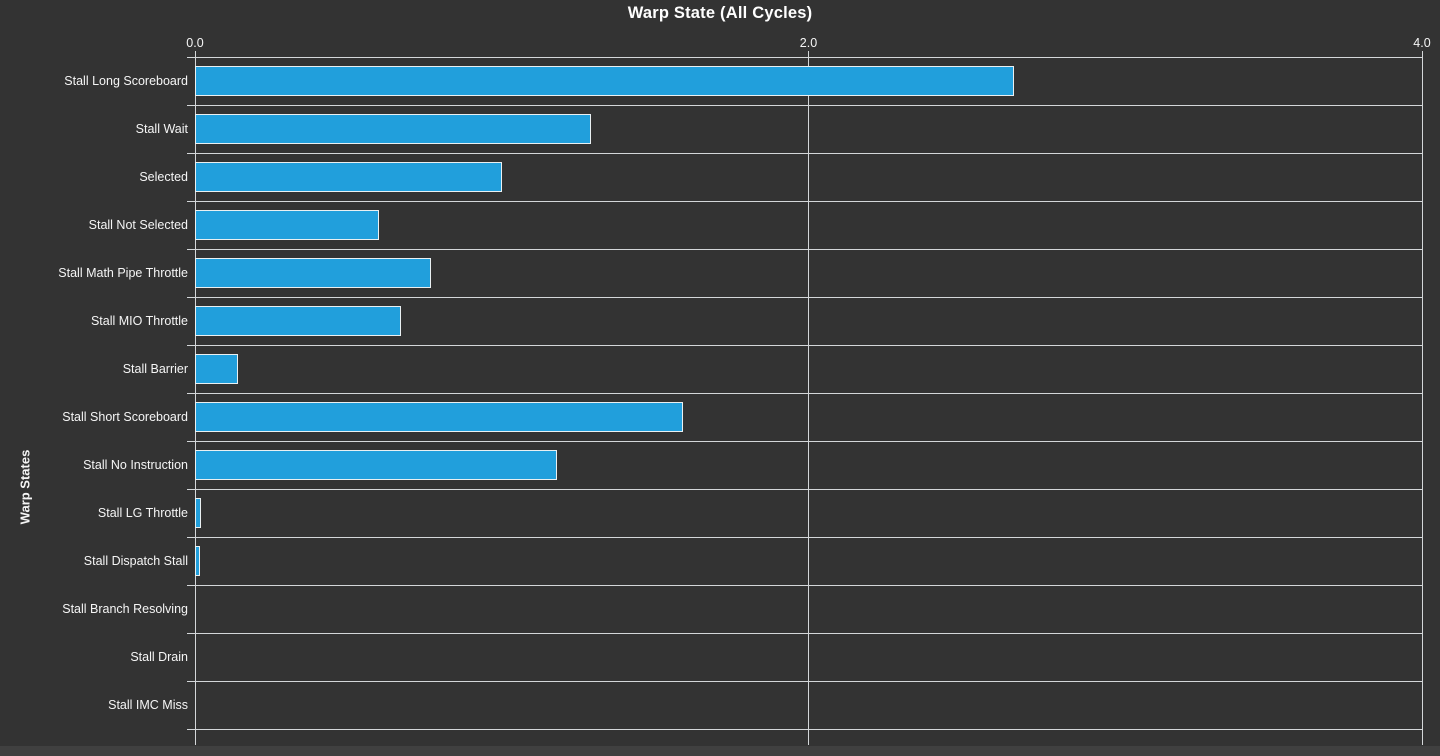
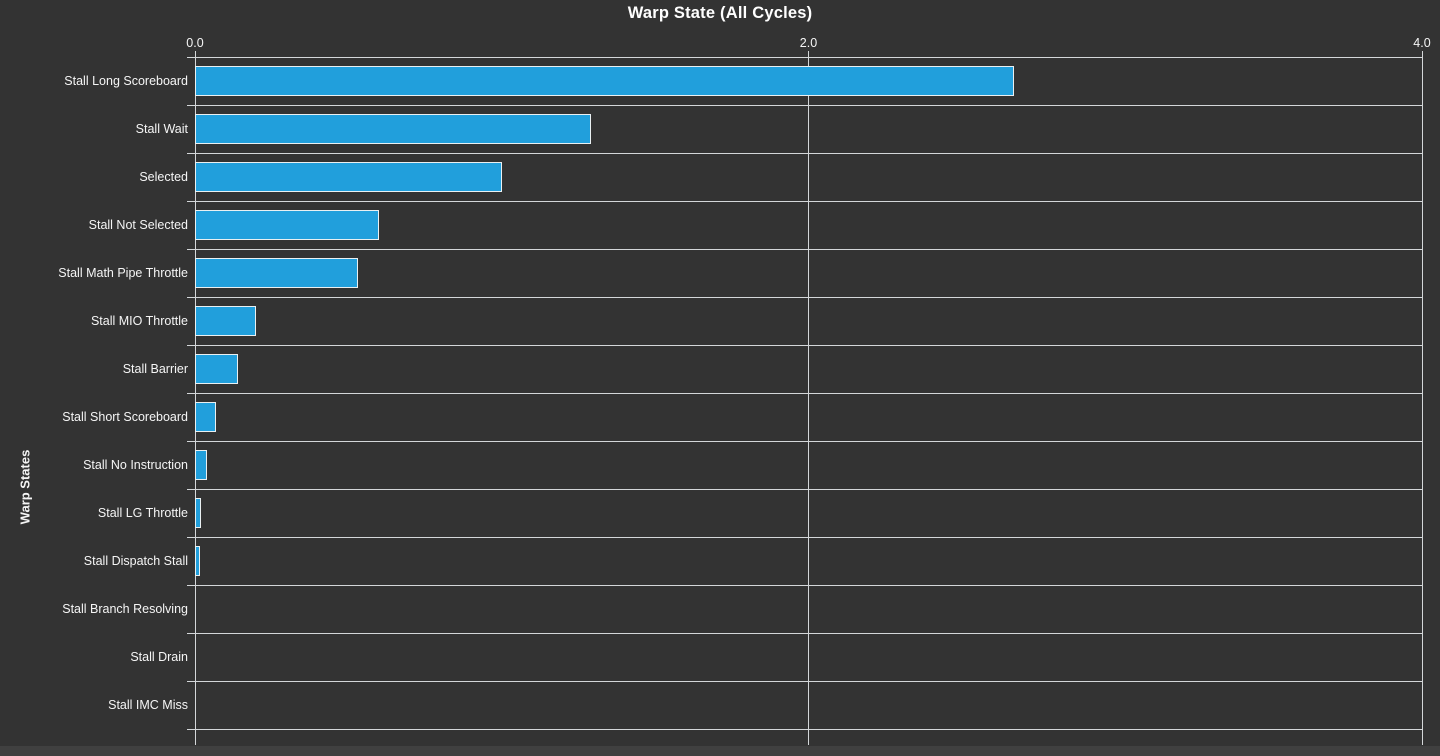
Stall Math Pipe Throttle: 0.77 -> 0.53
Stall MIO Throttle: 0.67 -> 0.20
Stall Short Scoreboard: 1.59 -> 0.07
Stall No Instruction: 1.18 -> 0.04
